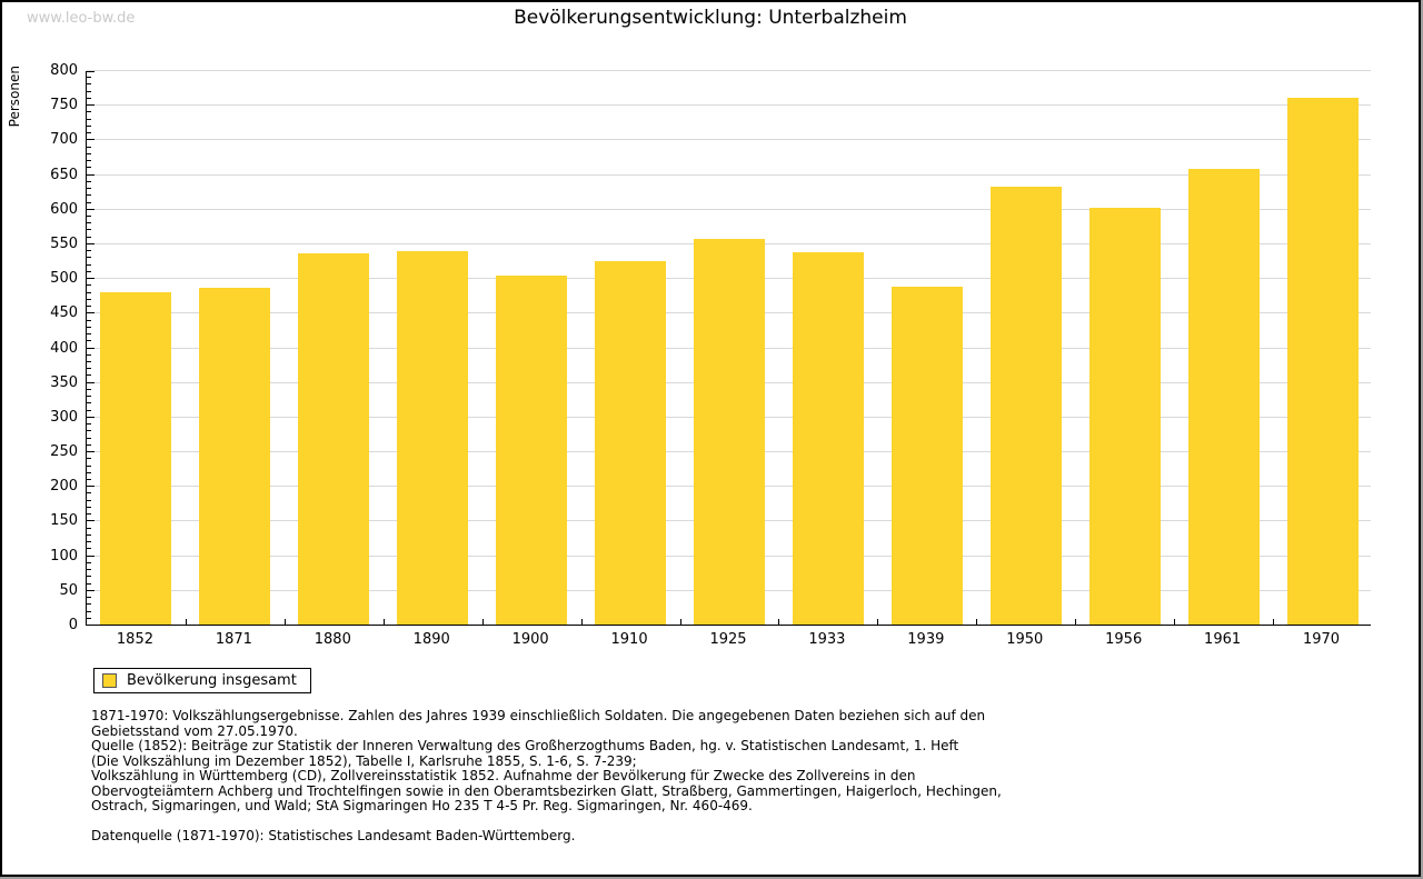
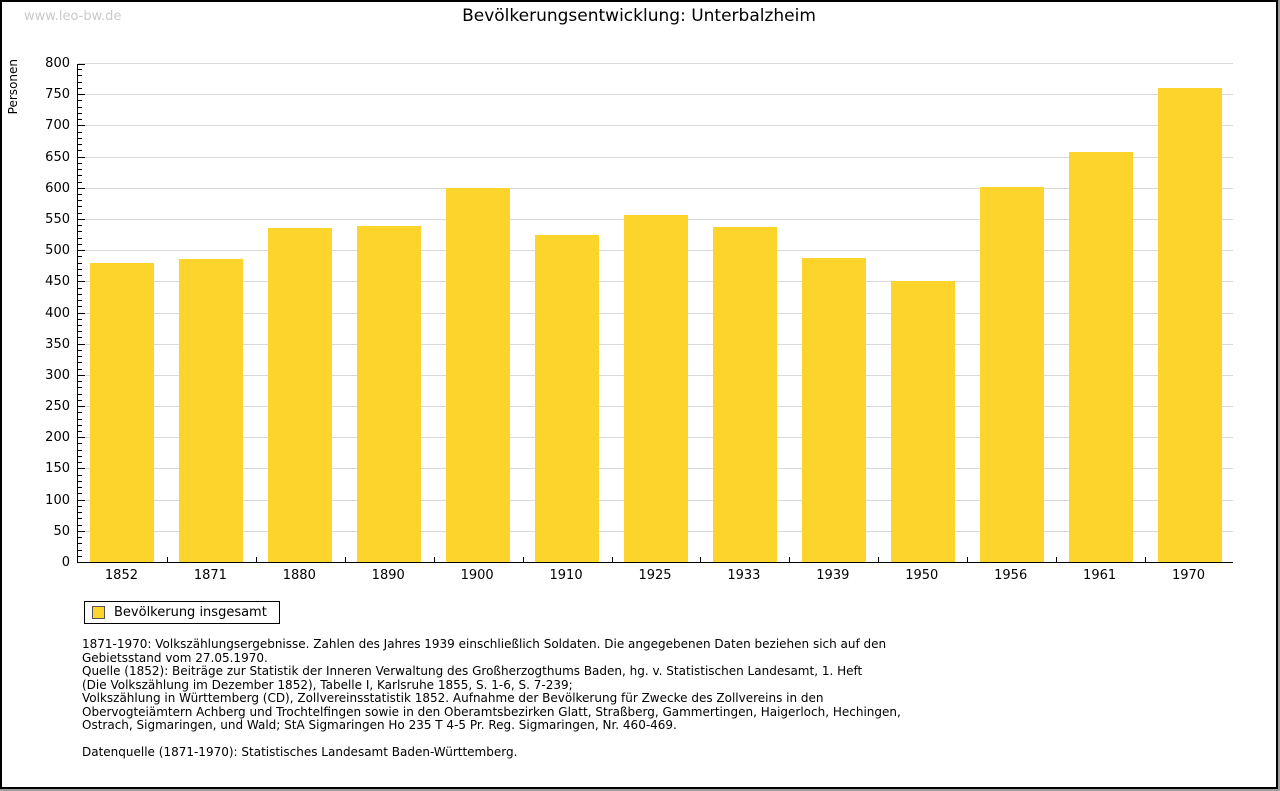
1900: 500 -> 600
1950: 630 -> 450
